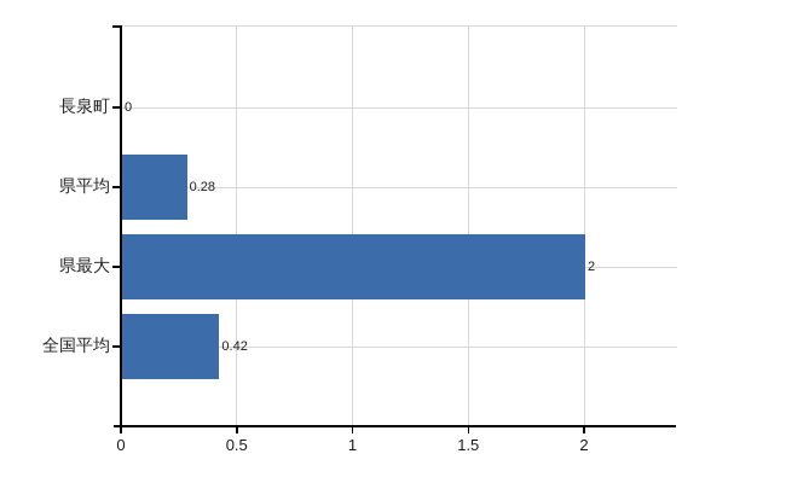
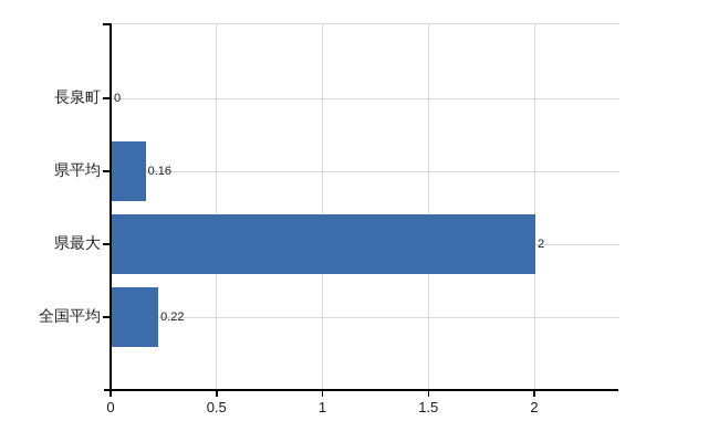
県平均: 0.28 -> 0.16
全国平均: 0.42 -> 0.22
